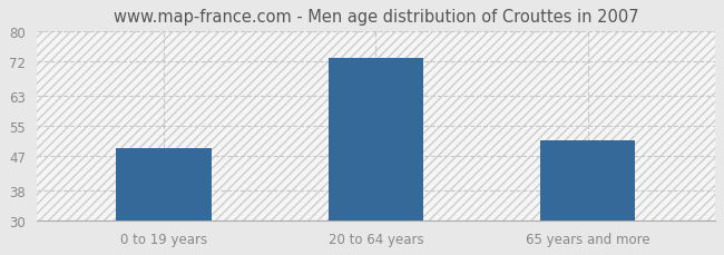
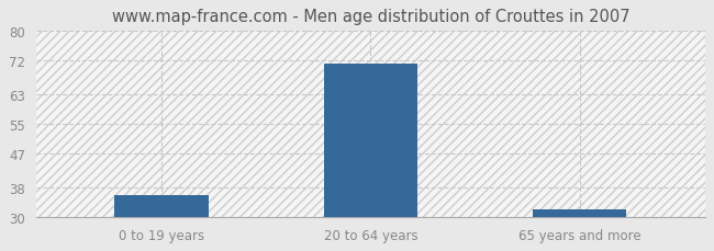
0 to 19 years: 49 -> 36
20 to 64 years: 73 -> 71
65 years and more: 51 -> 32
